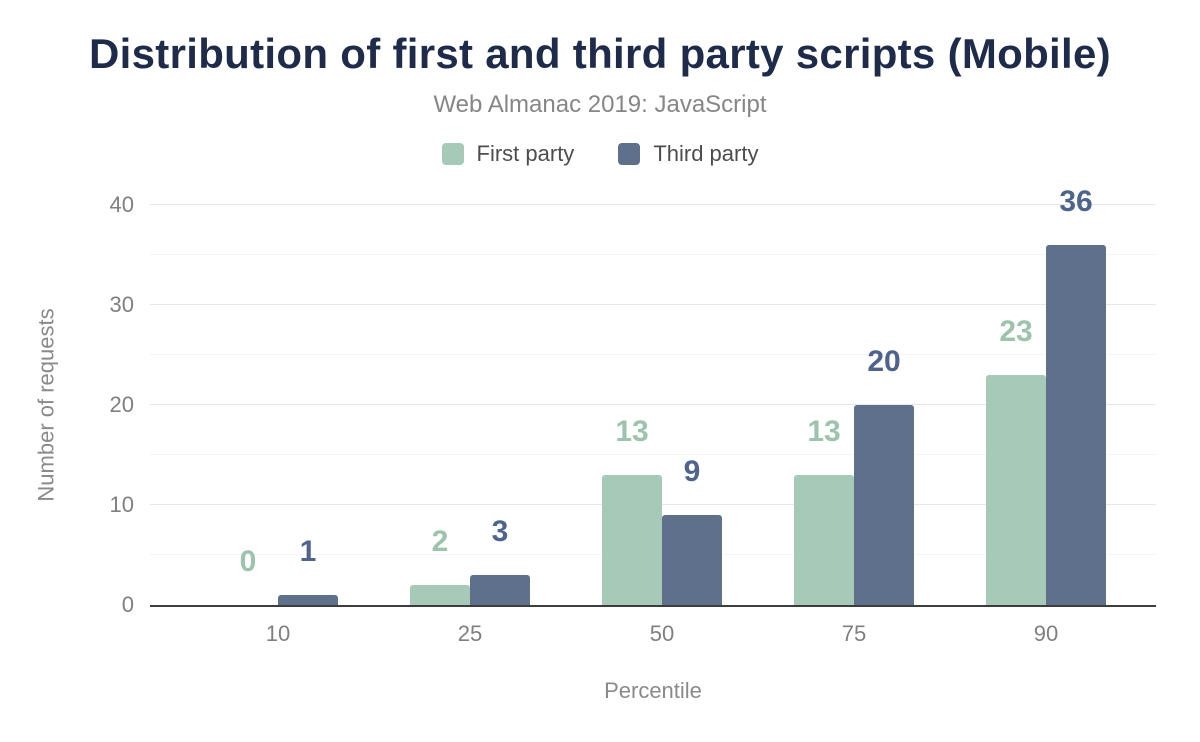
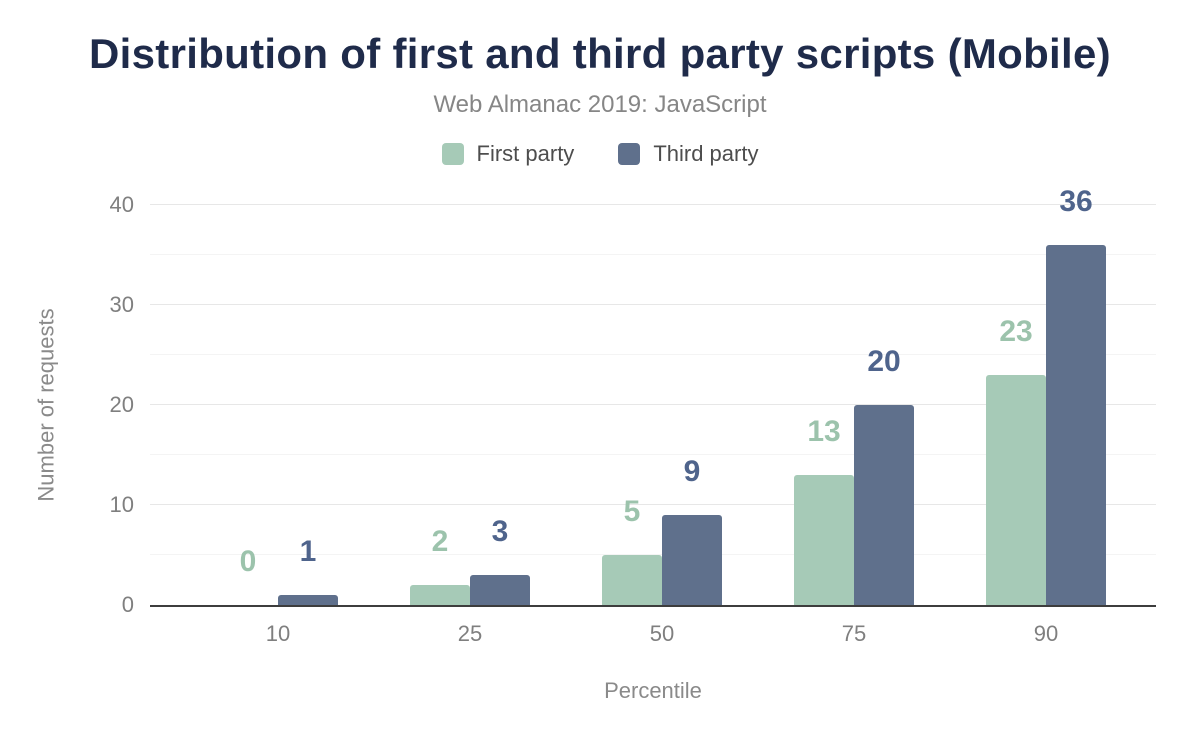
First party/50: 13 -> 5
